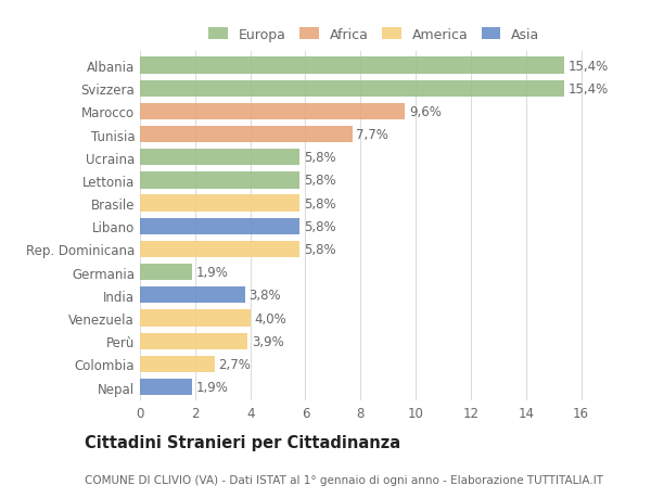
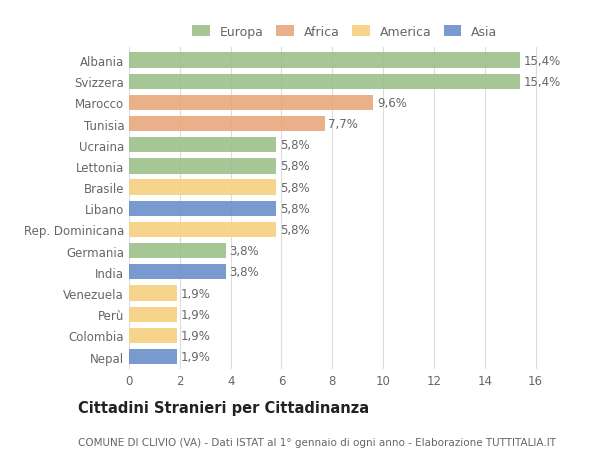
Germania: 1,9% -> 3,8%
Venezuela: 4,0% -> 1,9%
Perù: 3,9% -> 1,9%
Colombia: 2,7% -> 1,9%
